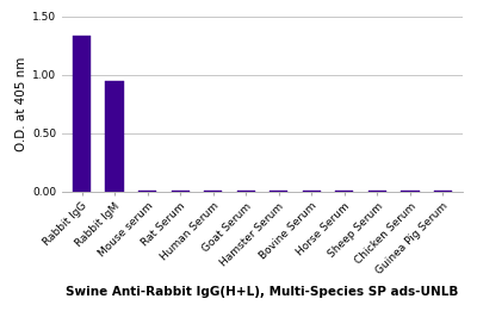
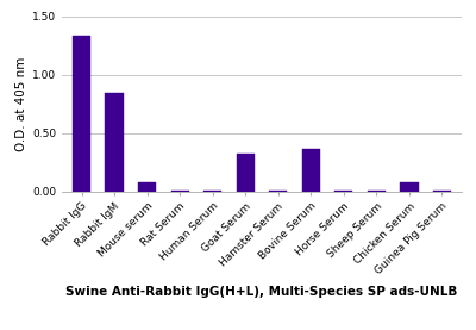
Rabbit IgM: 0.95 -> 0.84
Mouse serum: 0.01 -> 0.08
Goat Serum: 0.00 -> 0.32
Bovine Serum: 0.00 -> 0.36
Chicken Serum: 0.00 -> 0.08
